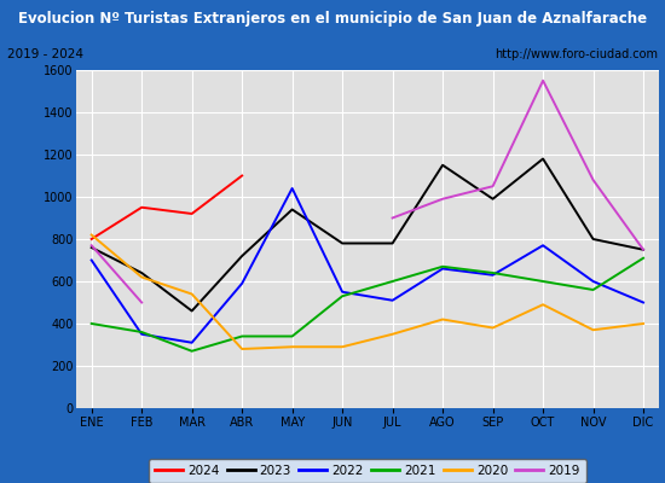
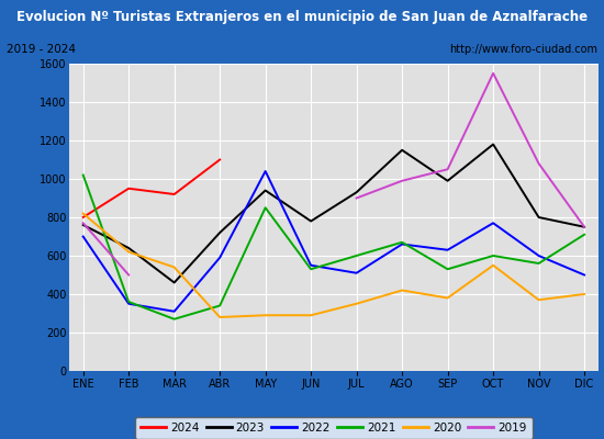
2021/ENE: 400 -> 1020
2021/MAY: 340 -> 850
2023/JUL: 780 -> 930
2021/SEP: 640 -> 530
2020/OCT: 490 -> 550
